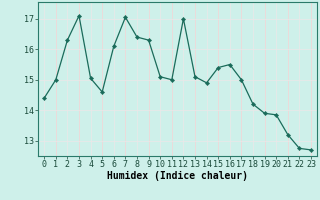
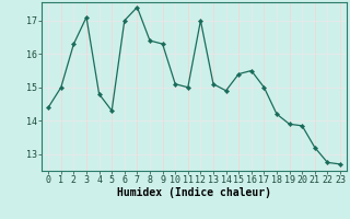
4: 15.05 -> 14.80
5: 14.60 -> 14.30
6: 16.10 -> 17.00
7: 17.05 -> 17.40
